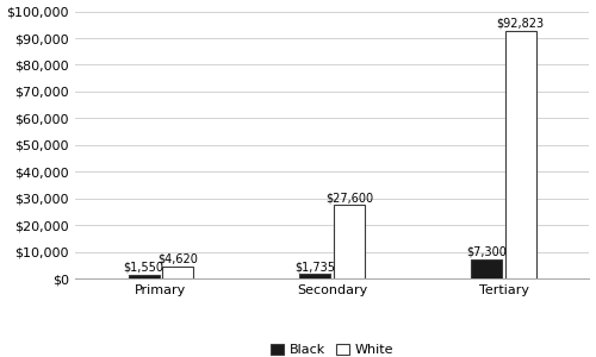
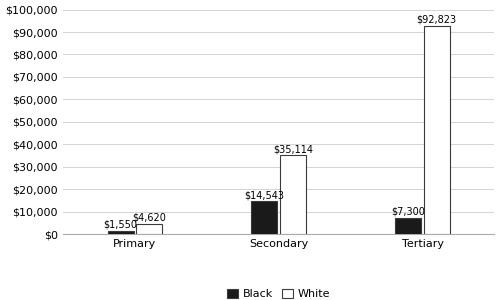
Black/Secondary: $1,735 -> $14,543
White/Secondary: $27,600 -> $35,114
